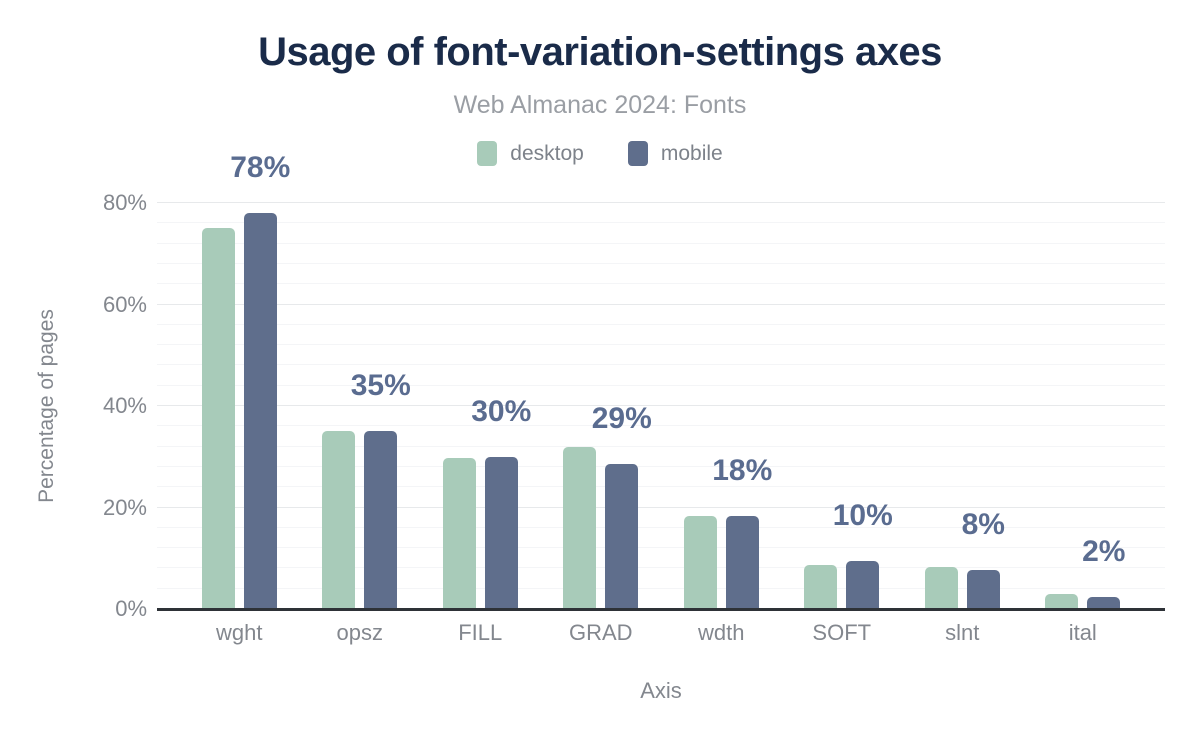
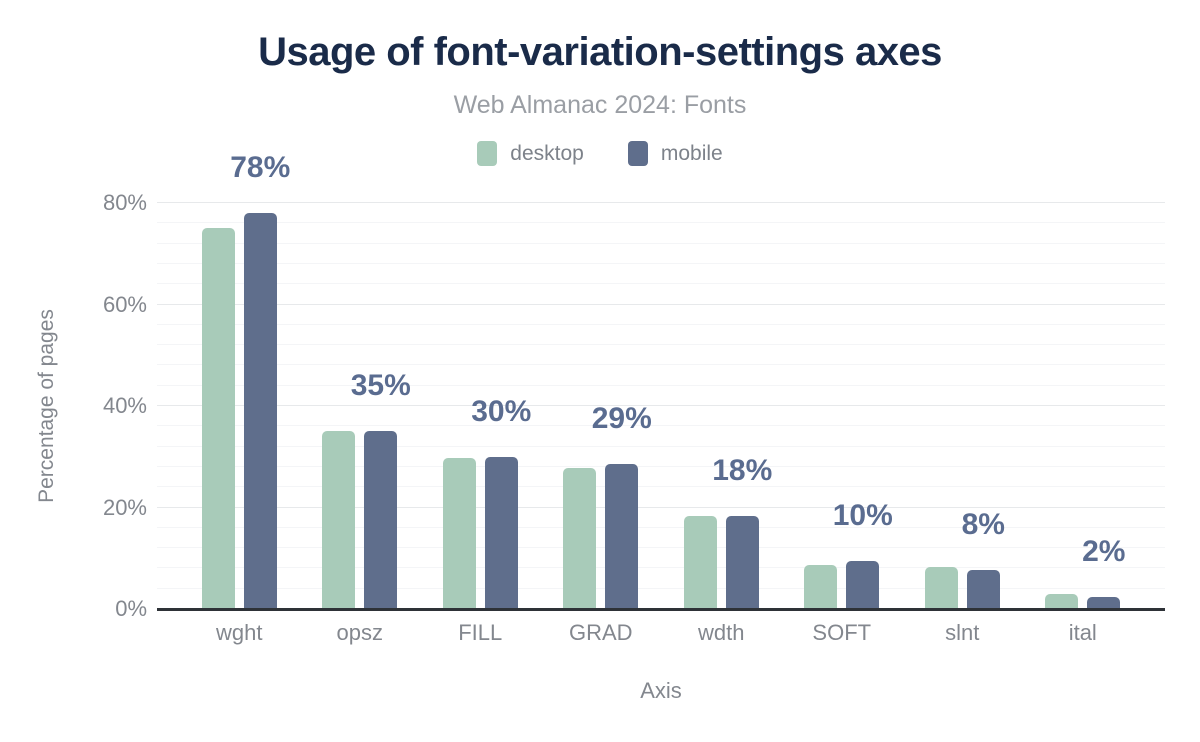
desktop/GRAD: 32% -> 28%
